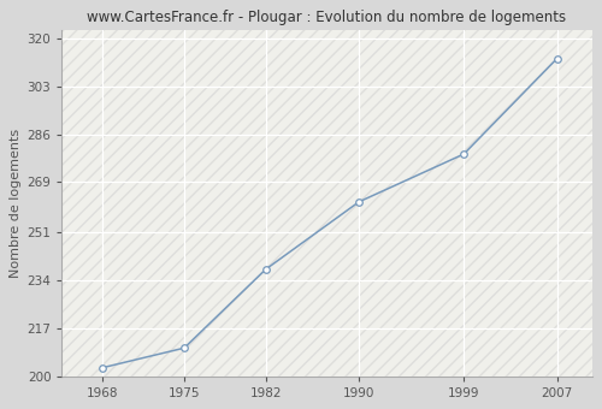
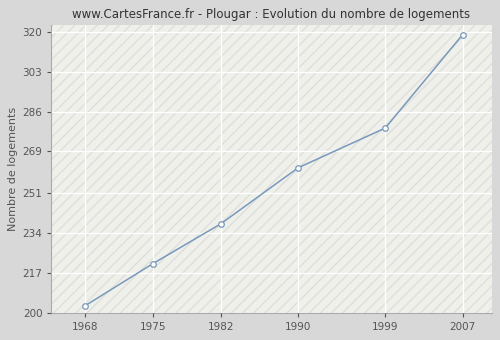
1975: 210 -> 221
2007: 313 -> 319
